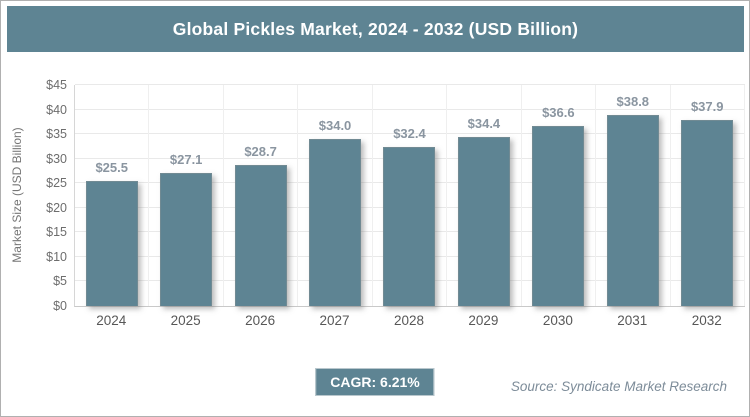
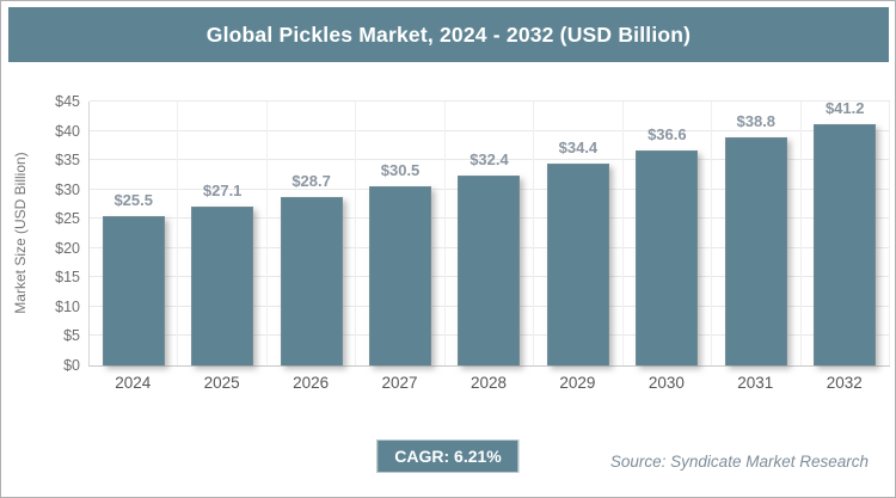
2027: $34.0 -> $30.5
2032: $37.9 -> $41.2
